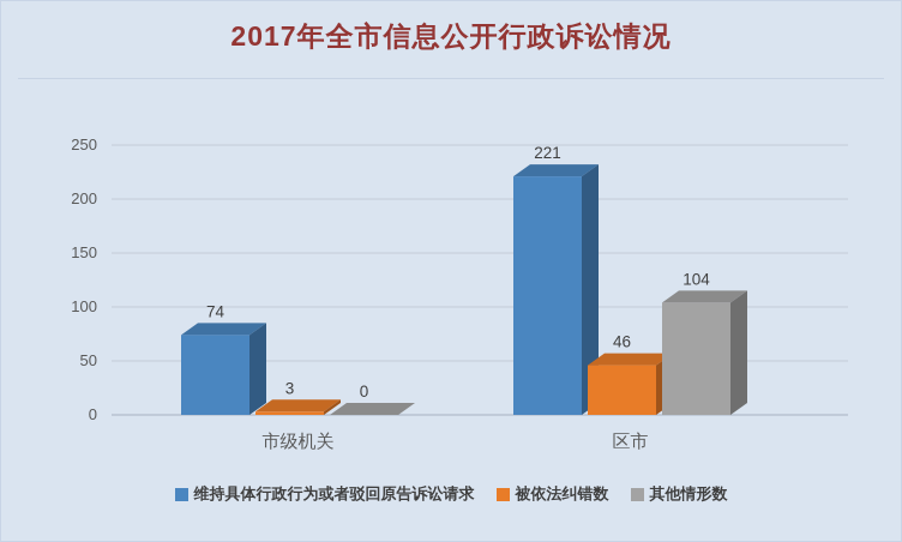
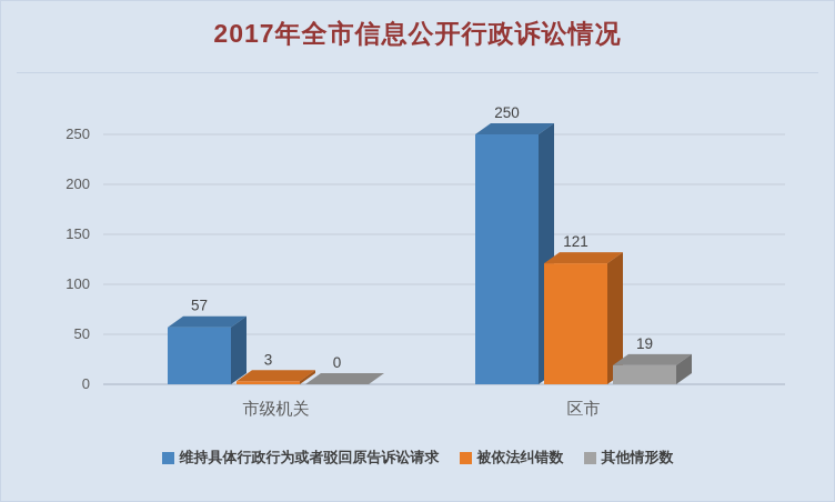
维持具体行政行为或者驳回原告诉讼请求/市级机关: 74 -> 57
维持具体行政行为或者驳回原告诉讼请求/区市: 221 -> 250
被依法纠错数/区市: 46 -> 121
其他情形数/区市: 104 -> 19
